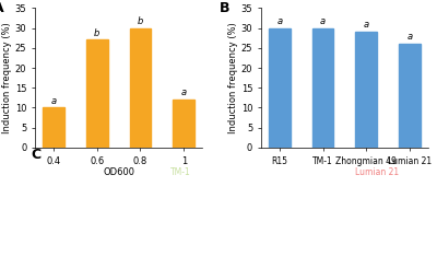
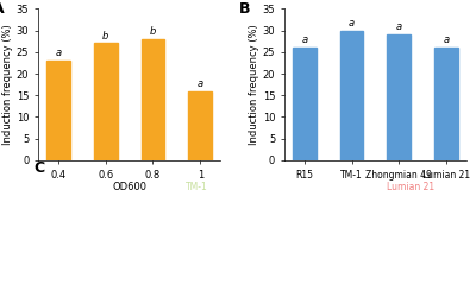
0.4: 10 -> 23
0.8: 30 -> 28
1: 12 -> 16
R15: 30 -> 26
